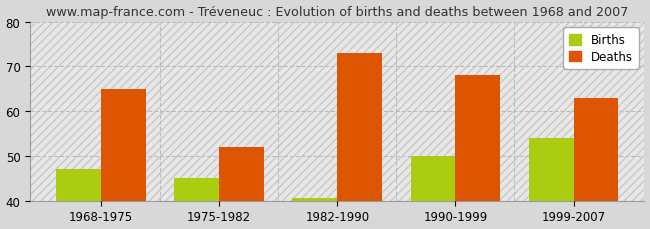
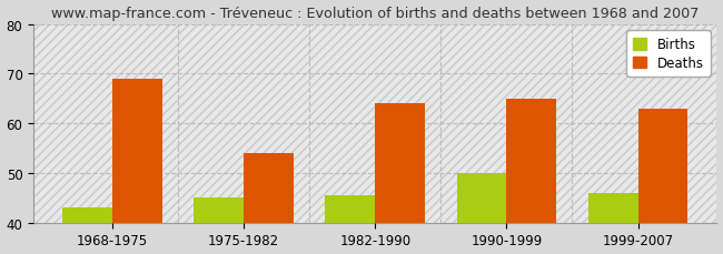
Births/1968-1975: 47.0 -> 43.0
Deaths/1968-1975: 65 -> 69
Deaths/1975-1982: 52 -> 54
Births/1982-1990: 40.5 -> 45.5
Deaths/1982-1990: 73 -> 64
Deaths/1990-1999: 68 -> 65
Births/1999-2007: 54.0 -> 46.0
